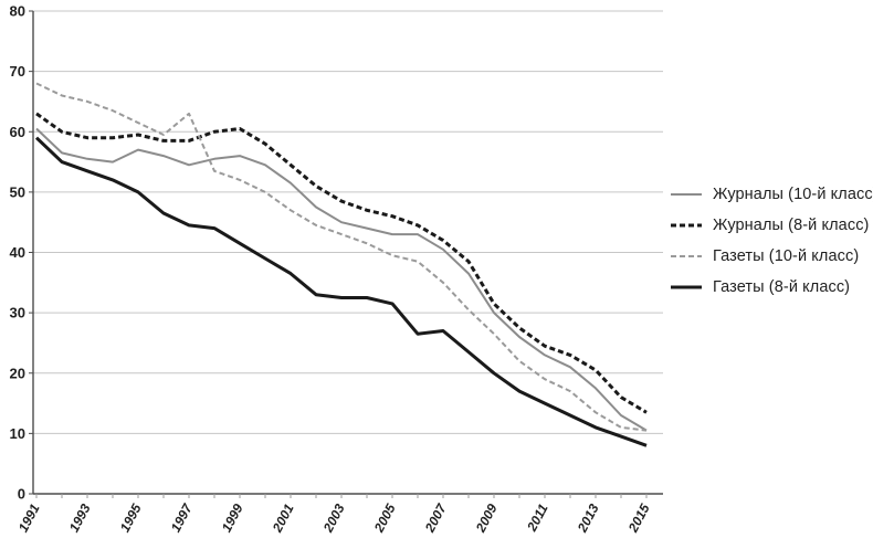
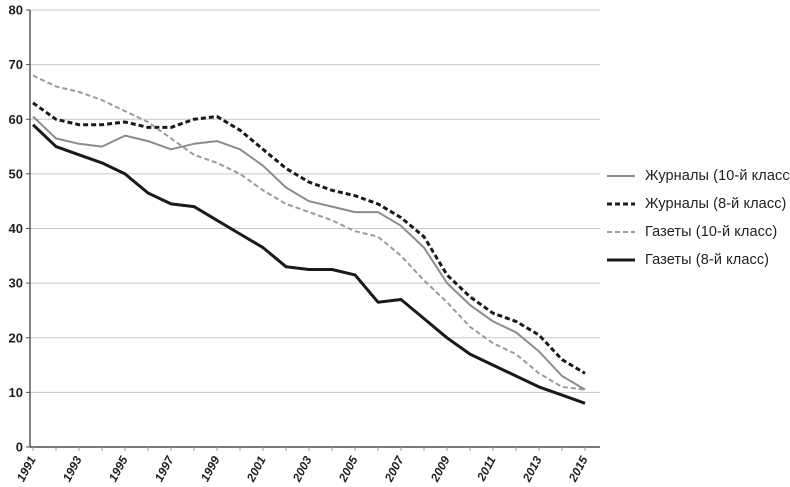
Газеты (10-й класс)/1997: 63 -> 56
